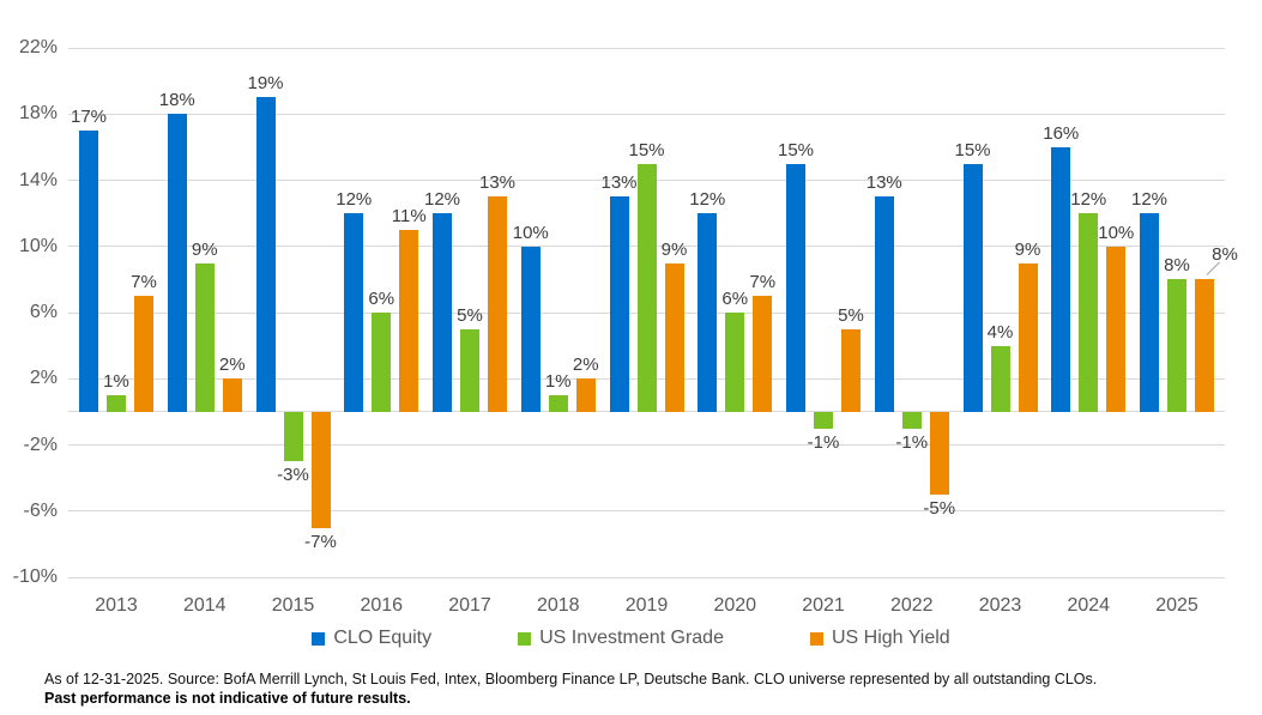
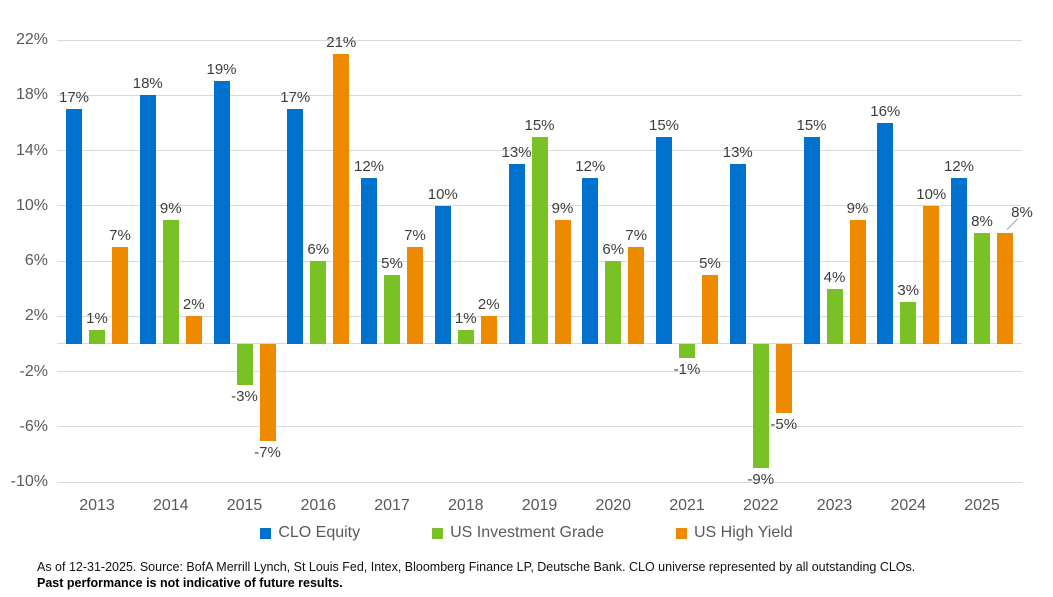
CLO Equity/2016: 12% -> 17%
US High Yield/2016: 11% -> 21%
US High Yield/2017: 13% -> 7%
US Investment Grade/2022: -1% -> -9%
US Investment Grade/2024: 12% -> 3%
